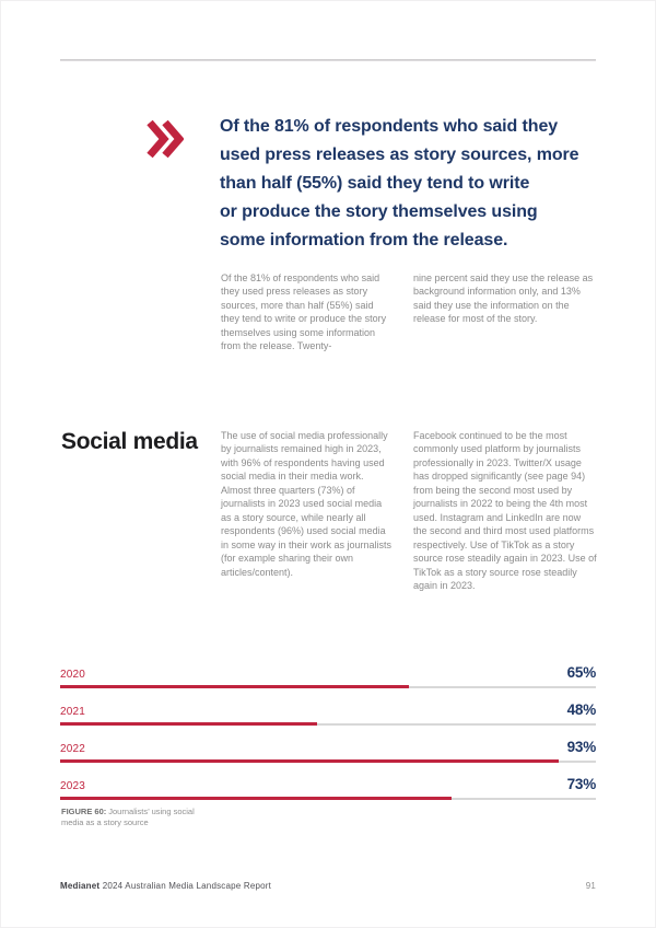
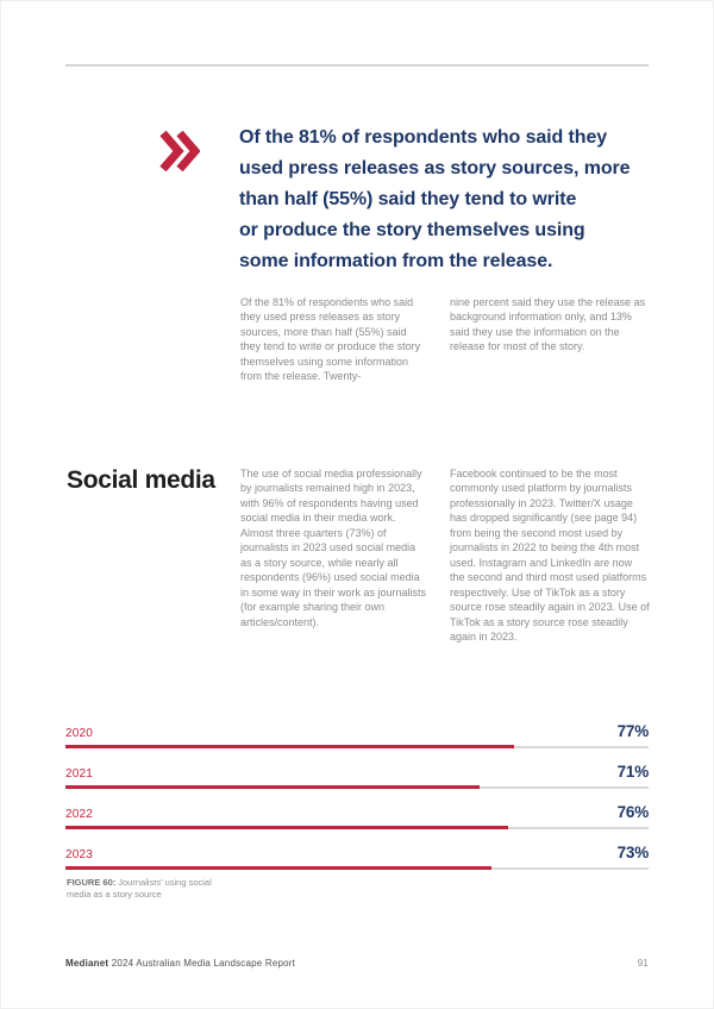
2020: 65% -> 77%
2021: 48% -> 71%
2022: 93% -> 76%
